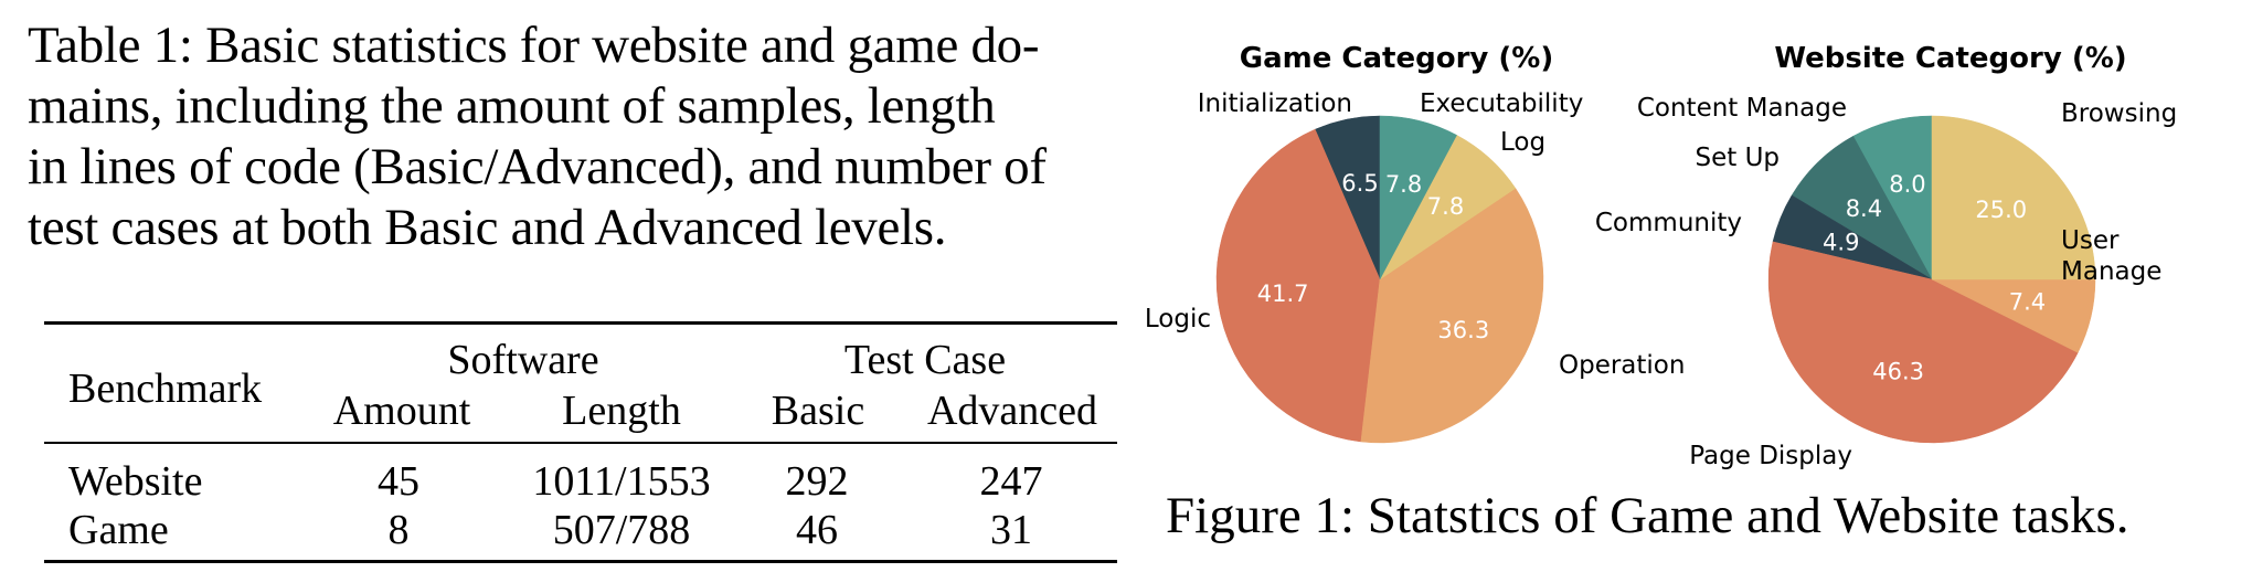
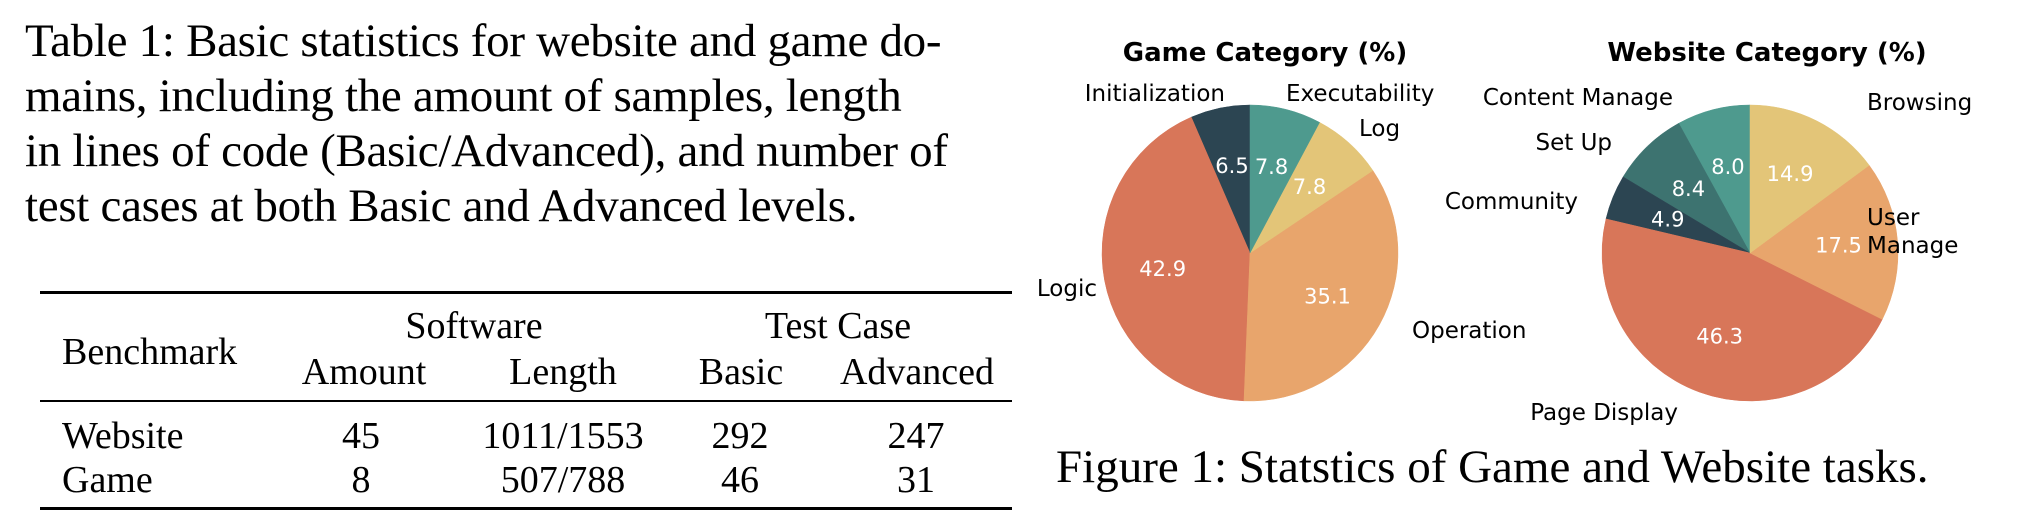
Game Category (%)/Logic: 41.7 -> 42.9
Game Category (%)/Operation: 36.3 -> 35.1
Website Category (%)/User Manage: 7.4 -> 17.5
Website Category (%)/Browsing: 25.0 -> 14.9
